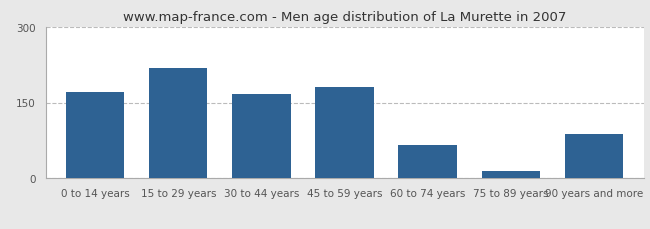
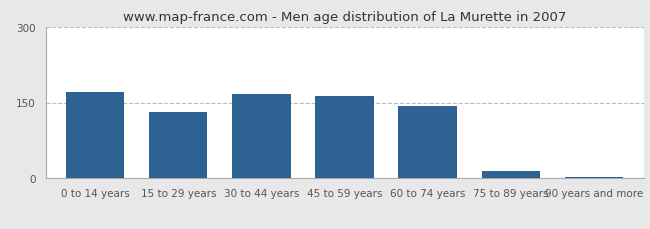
15 to 29 years: 218 -> 132
45 to 59 years: 180 -> 163
60 to 74 years: 66 -> 144
90 years and more: 88 -> 3
